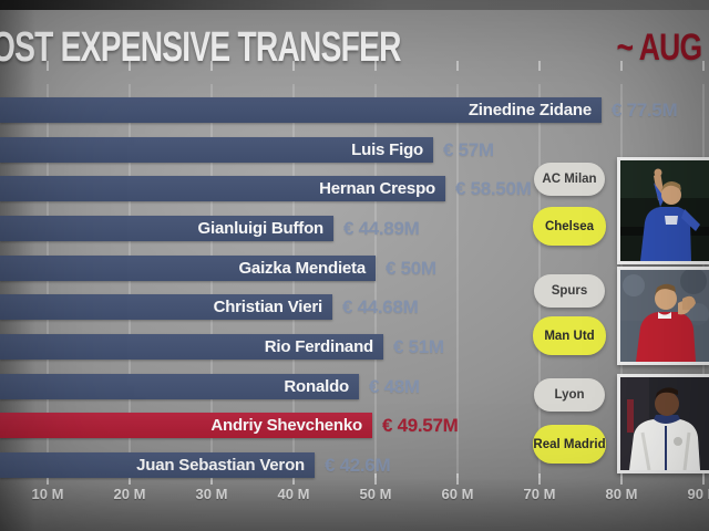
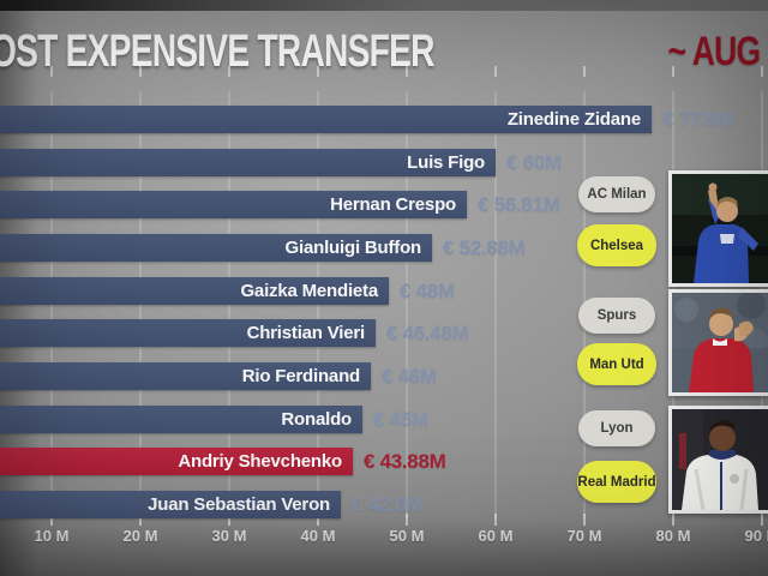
Luis Figo: 57M -> 60M
Hernan Crespo: 58.50M -> 56.81M
Gianluigi Buffon: 44.89M -> 52.88M
Gaizka Mendieta: 50M -> 48M
Christian Vieri: 44.68M -> 46.48M
Rio Ferdinand: 51M -> 46M
Ronaldo: 48M -> 45M
Andriy Shevchenko: 49.57M -> 43.88M
